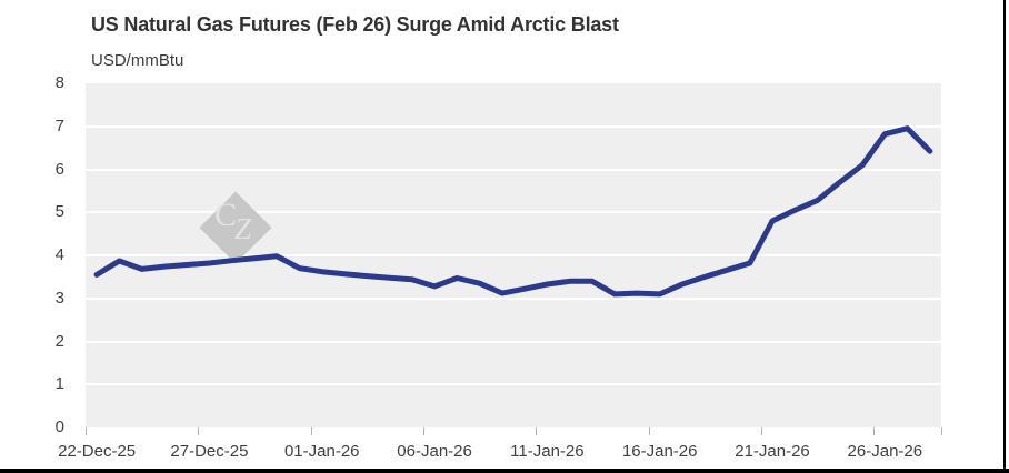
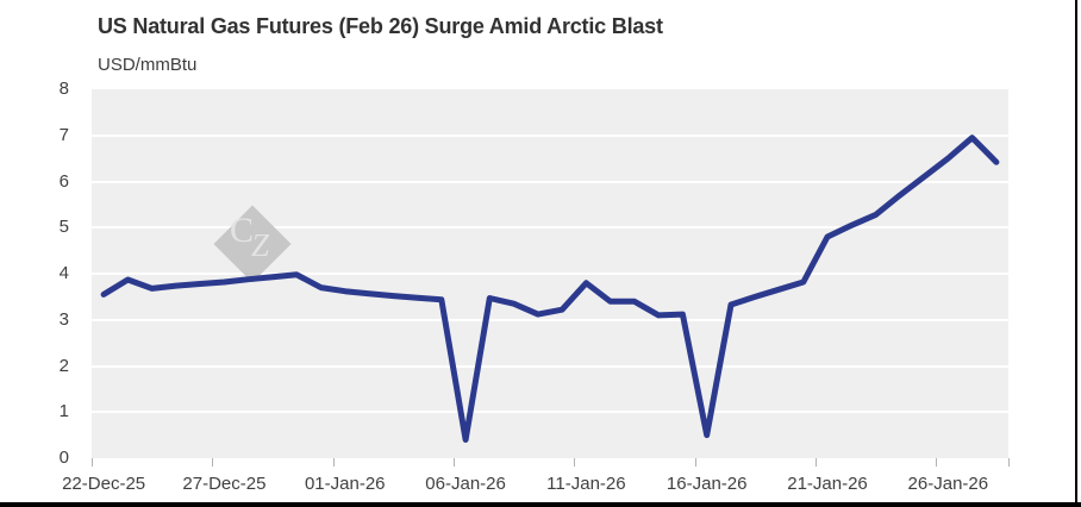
06-Jan-26: 3.3 -> 0.4
11-Jan-26: 3.3 -> 3.8
16-Jan-26: 3.1 -> 0.5
26-Jan-26: 6.8 -> 6.5
